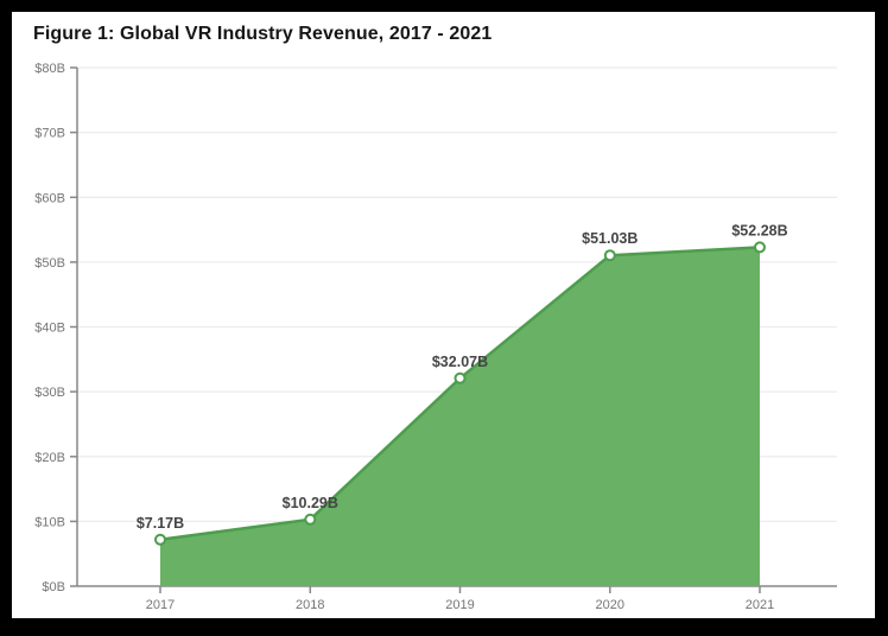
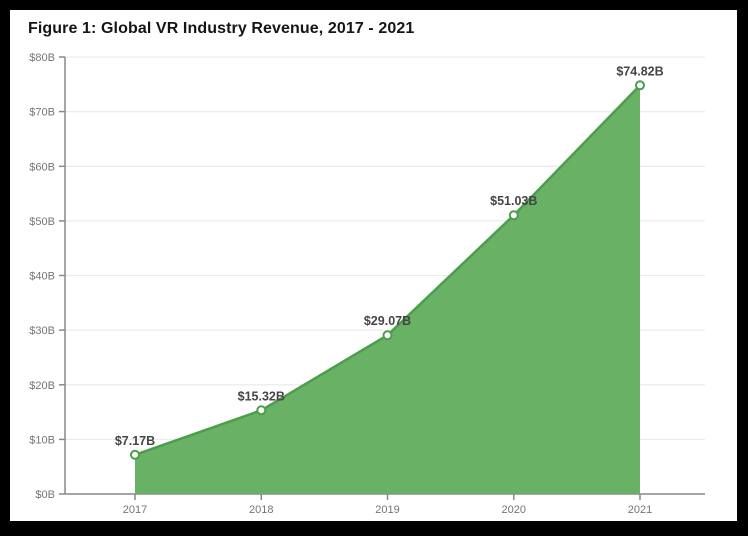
2018: $10.29B -> $15.32B
2019: $32.07B -> $29.07B
2021: $52.28B -> $74.82B
